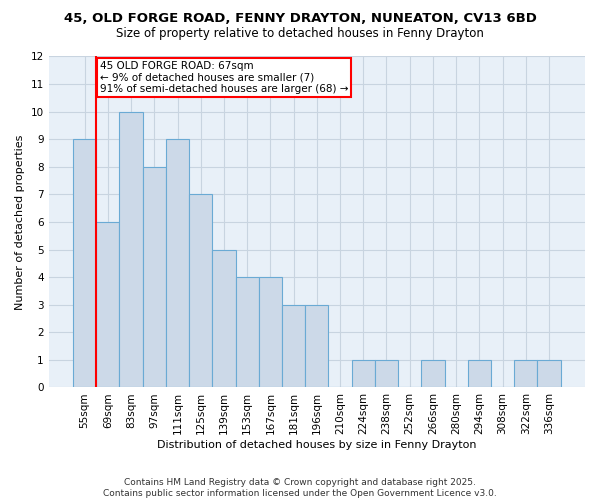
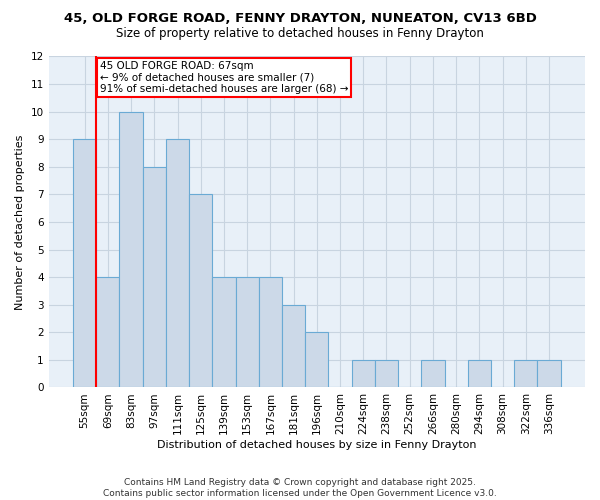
69sqm: 6 -> 4
139sqm: 5 -> 4
196sqm: 3 -> 2
